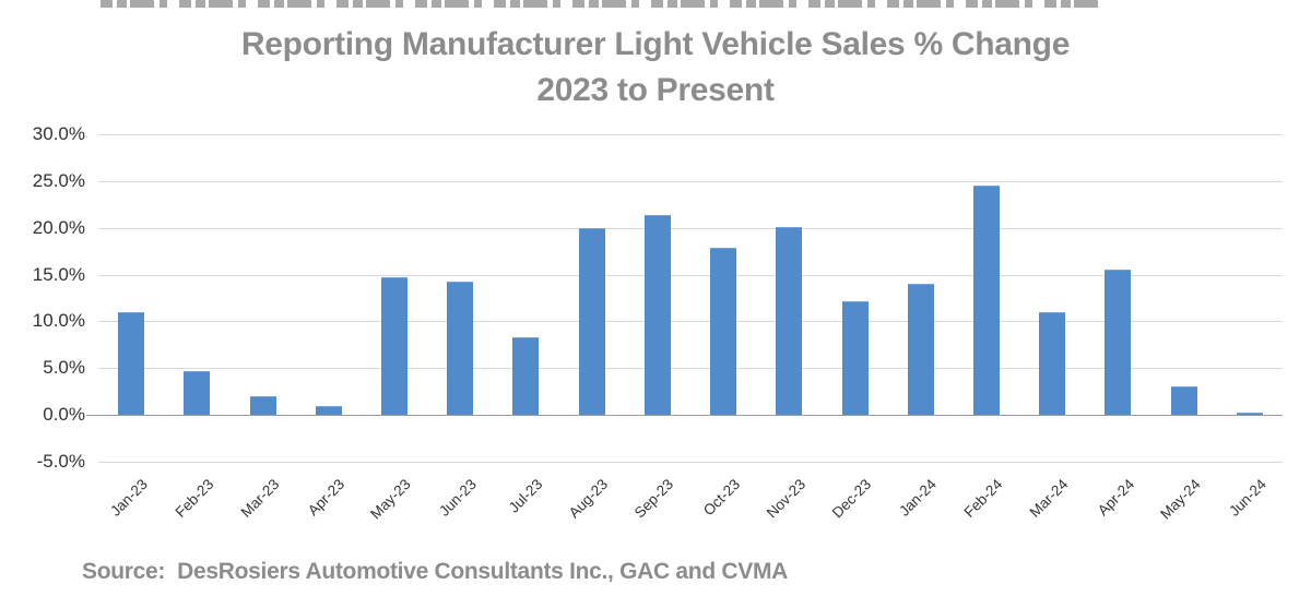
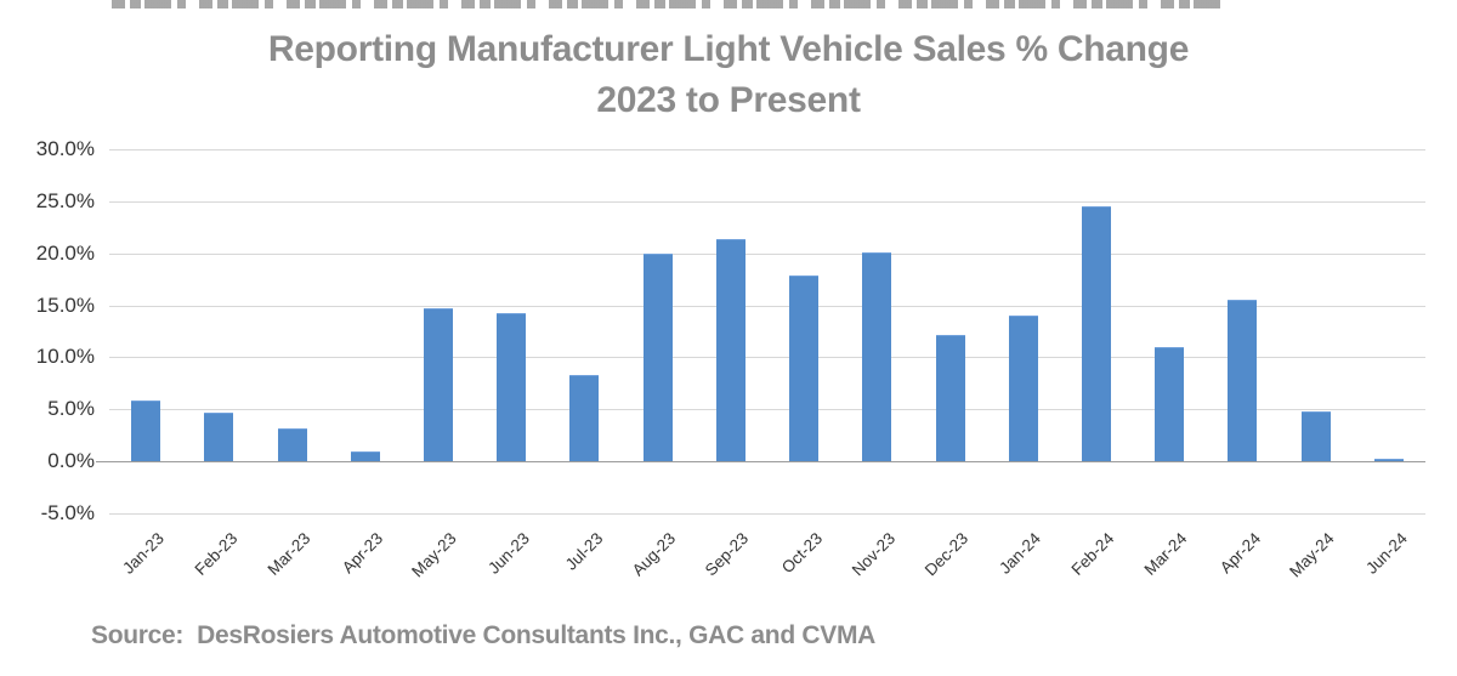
Jan-23: 11% -> 6%
Mar-23: 2% -> 3%
May-24: 3% -> 5%
